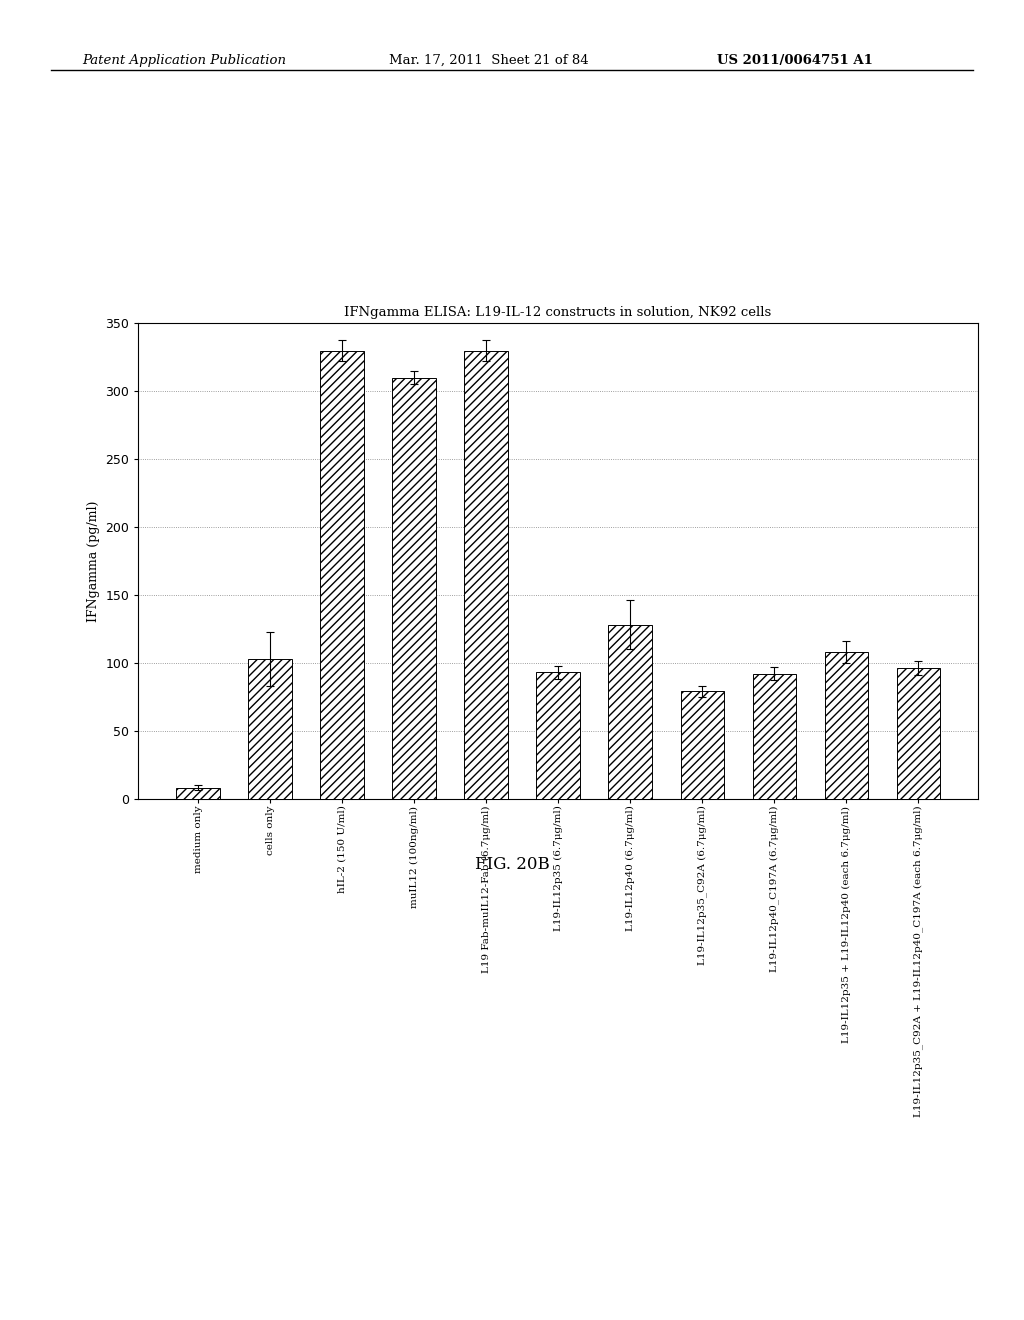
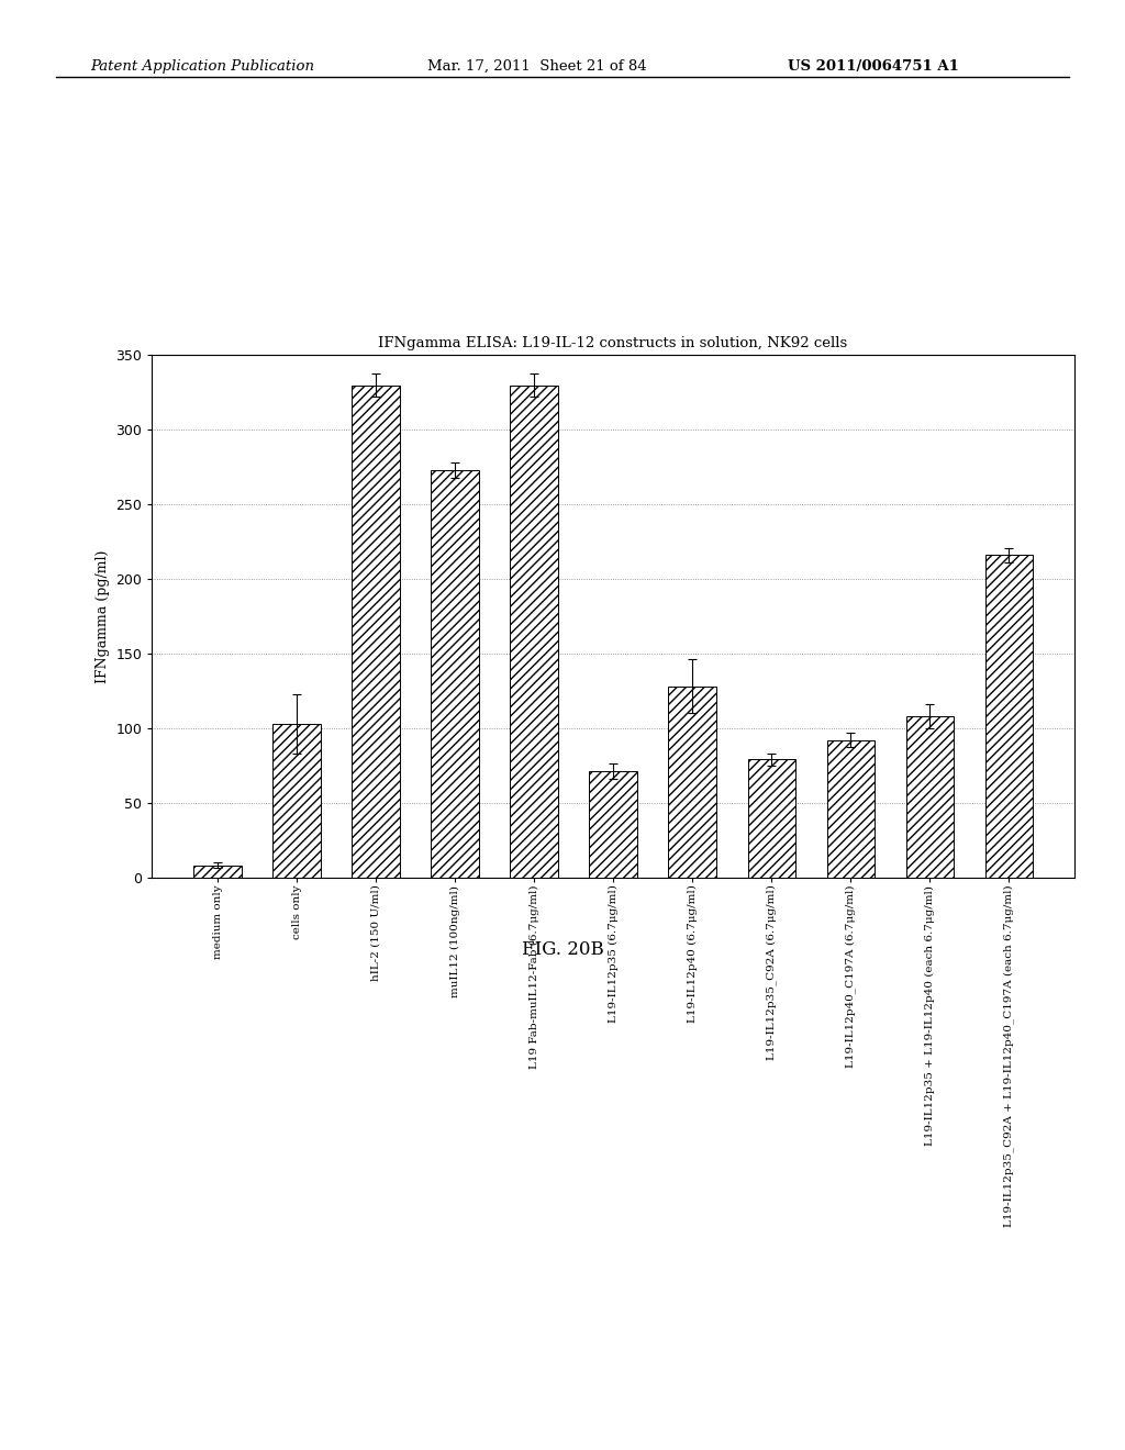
muIL12 (100ng/ml): 310 -> 273
L19-IL12p35 (6.7μg/ml): 93 -> 71
L19-IL12p35_C92A + L19-IL12p40_C197A (each 6.7μg/ml): 96 -> 216
